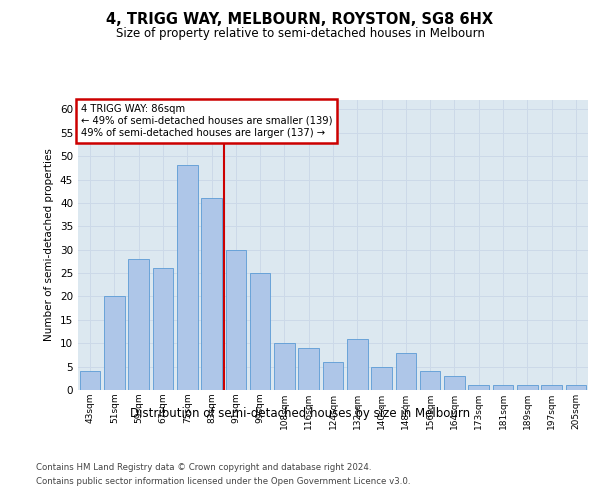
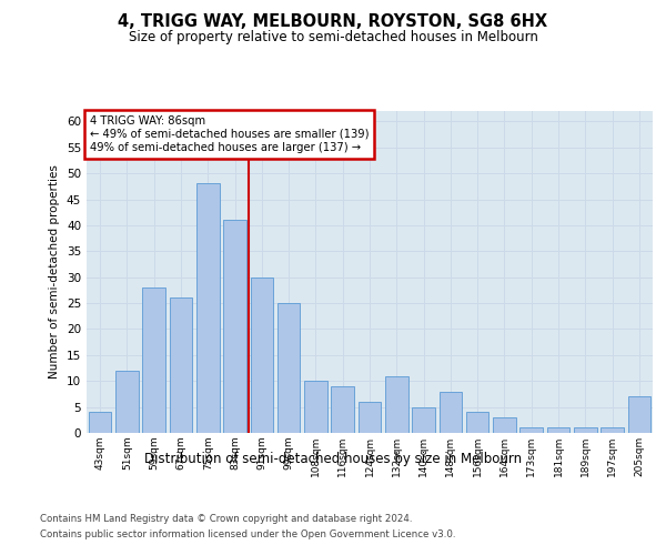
51sqm: 20 -> 12
205sqm: 1 -> 7
